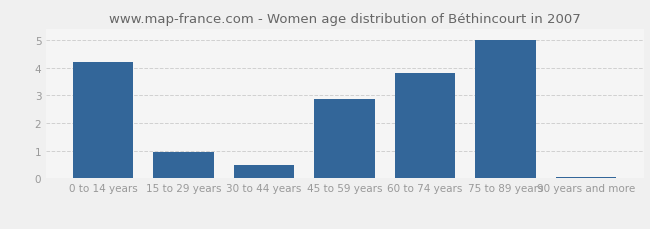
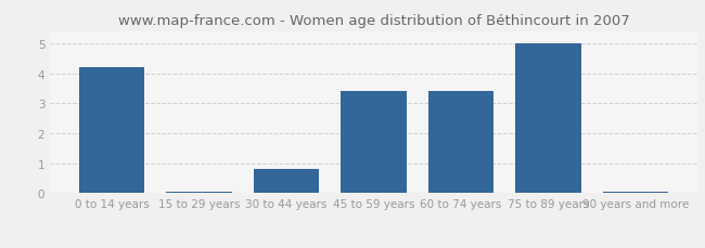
15 to 29 years: 0.95 -> 0.05
30 to 44 years: 0.50 -> 0.80
45 to 59 years: 2.85 -> 3.40
60 to 74 years: 3.80 -> 3.40
